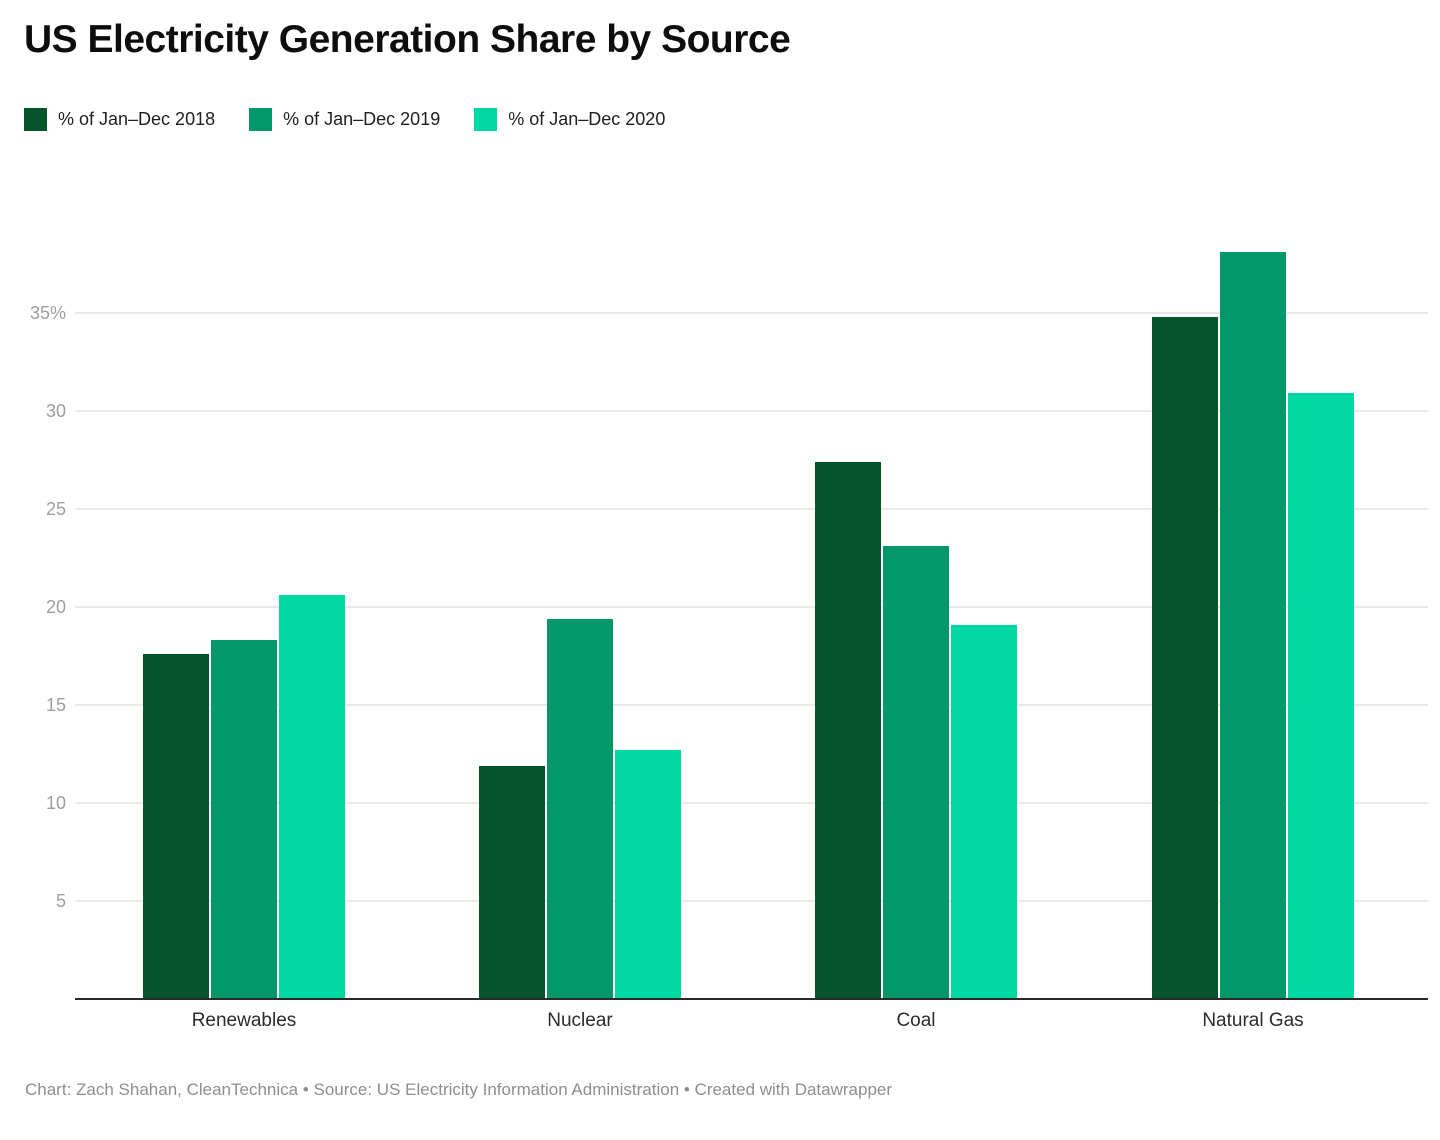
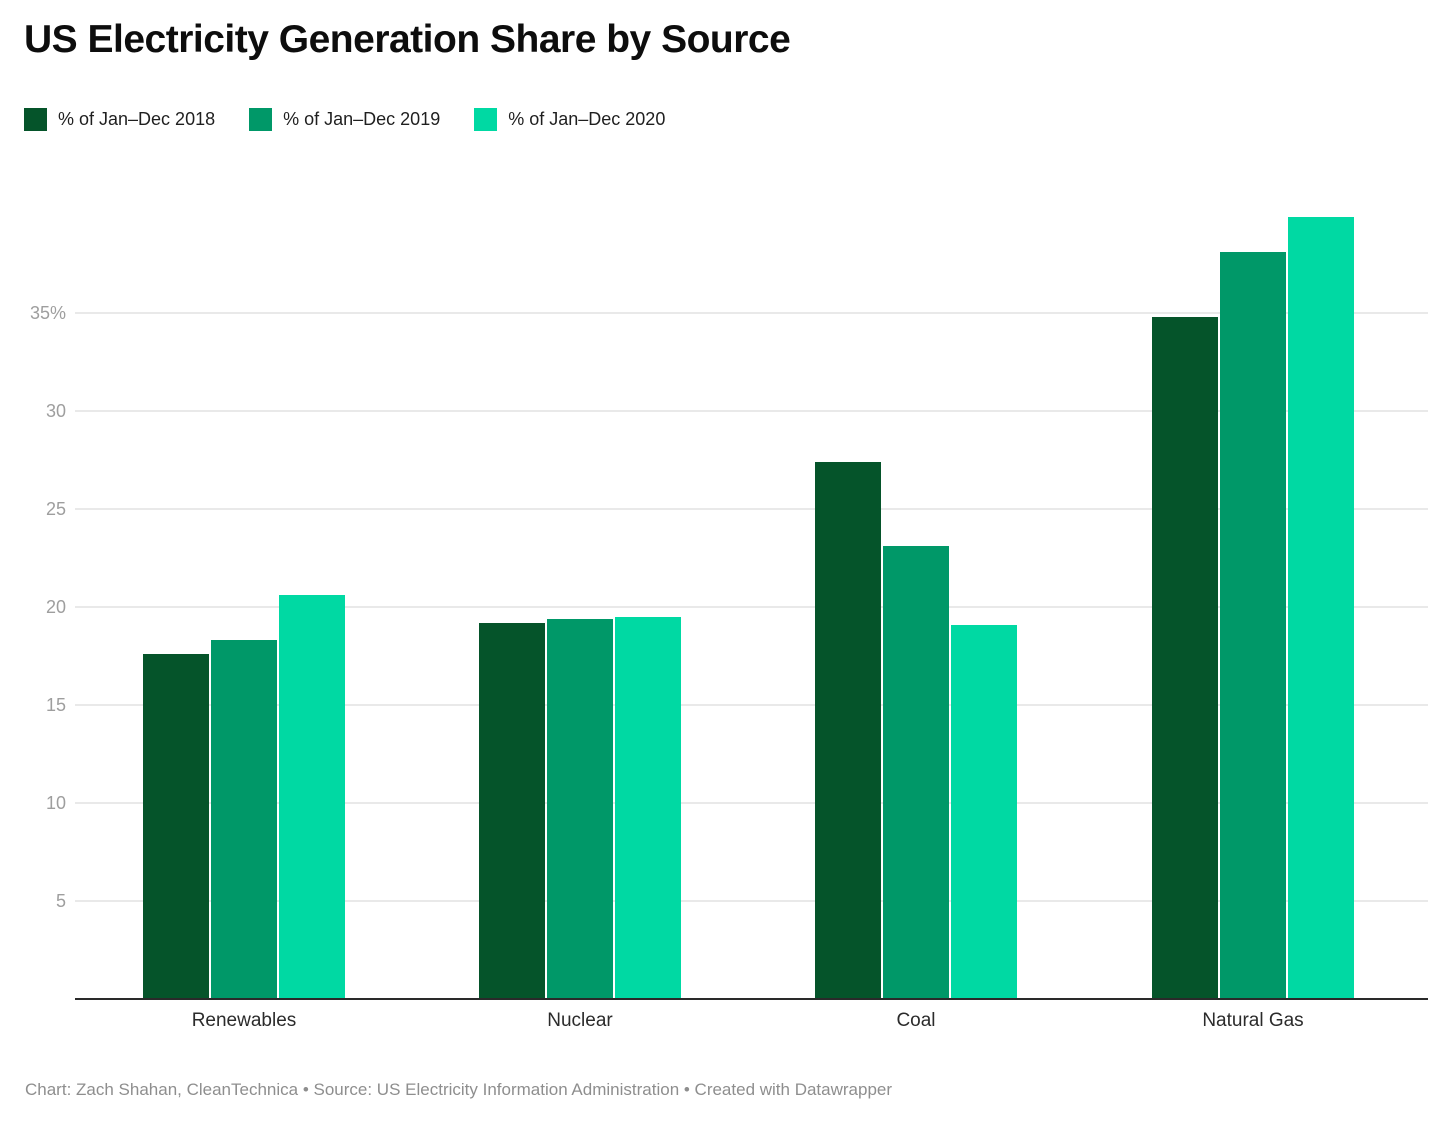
% of Jan–Dec 2018/Nuclear: 11.9% -> 19.2%
% of Jan–Dec 2020/Nuclear: 12.7% -> 19.5%
% of Jan–Dec 2020/Natural Gas: 30.9% -> 39.9%
